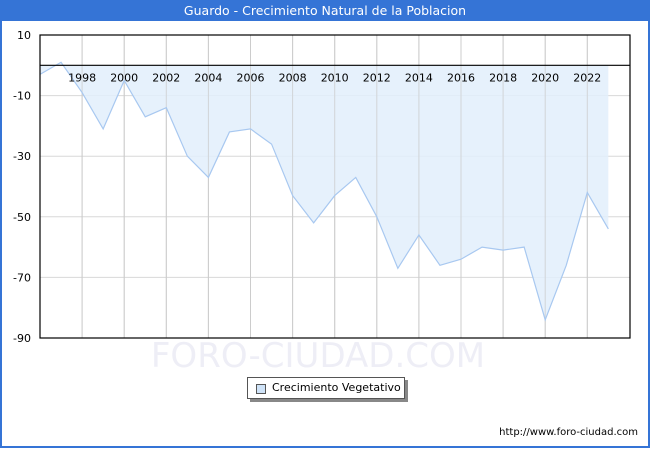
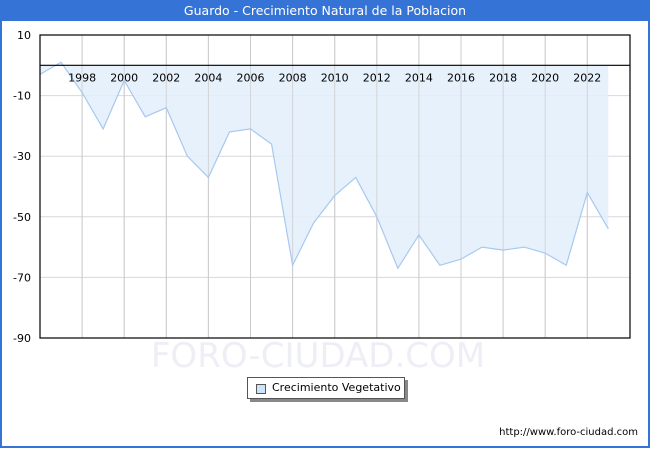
2008: -43 -> -66
2020: -84 -> -62
